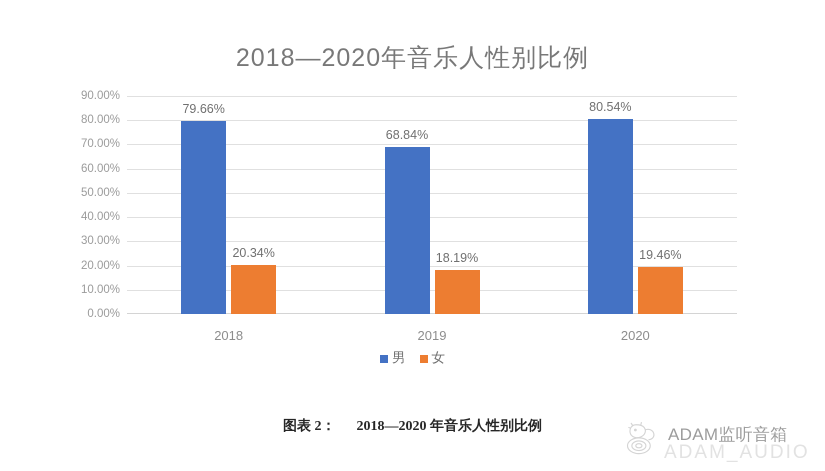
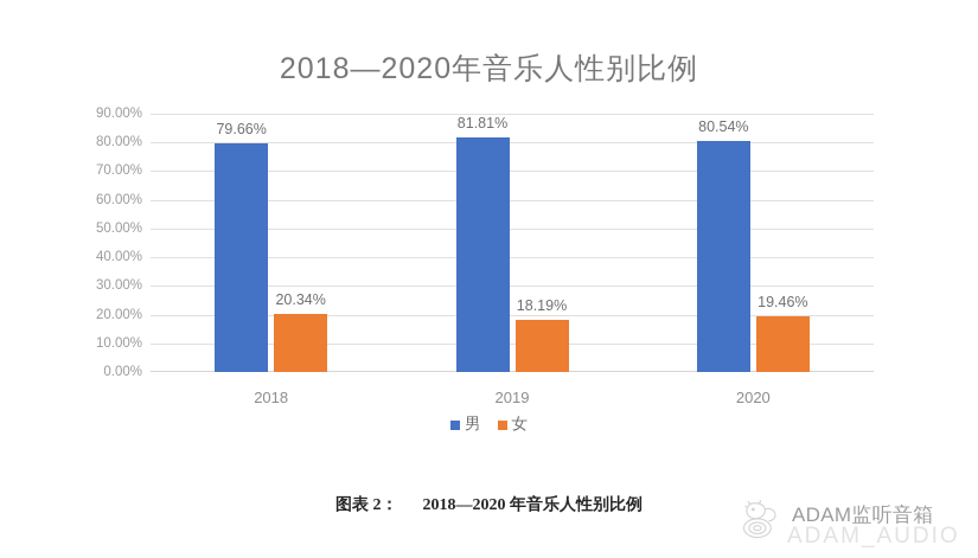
男/2019: 68.84% -> 81.81%
